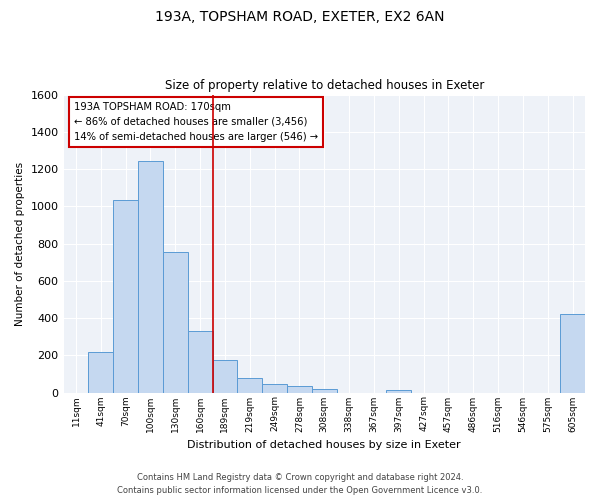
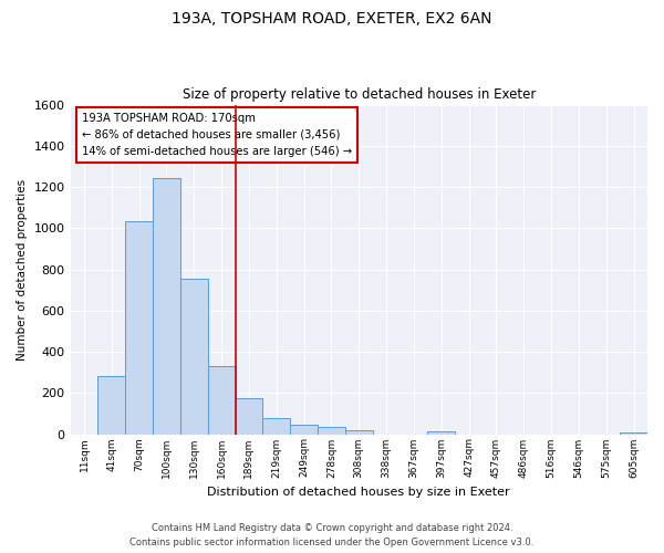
41sqm: 220 -> 280
605sqm: 420 -> 10
